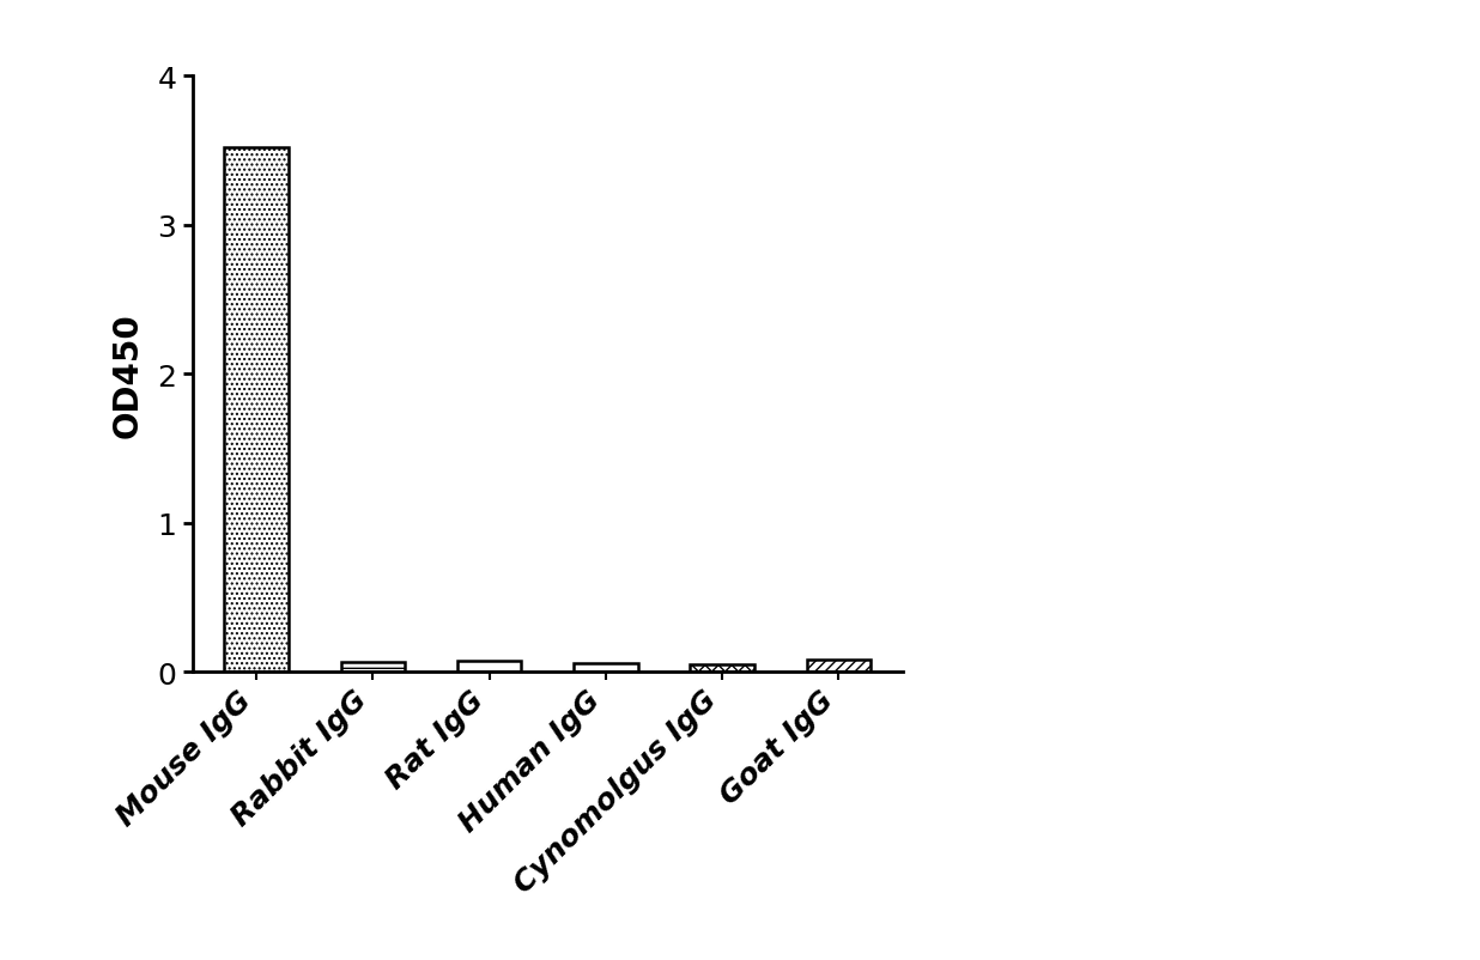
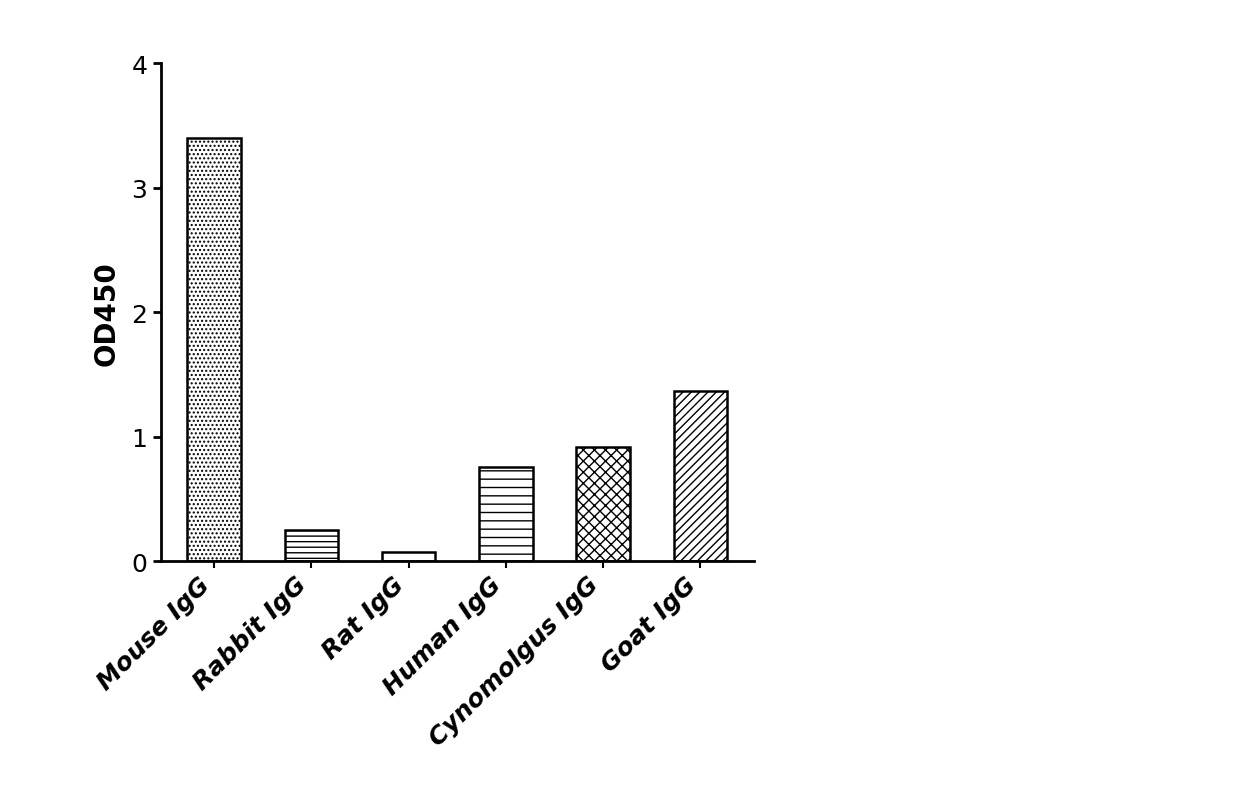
Mouse IgG: 3.52 -> 3.40
Rabbit IgG: 0.07 -> 0.25
Human IgG: 0.06 -> 0.76
Cynomolgus IgG: 0.05 -> 0.92
Goat IgG: 0.09 -> 1.37
